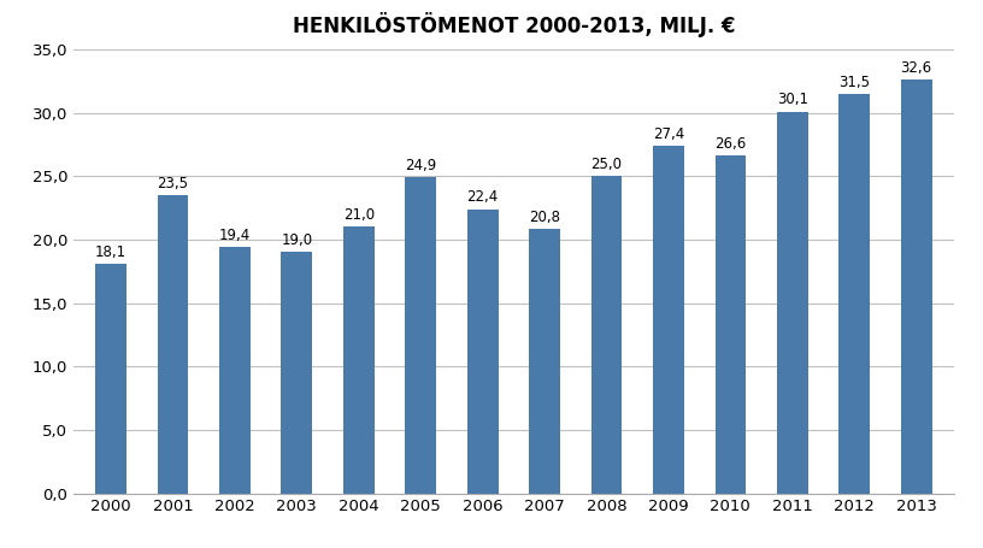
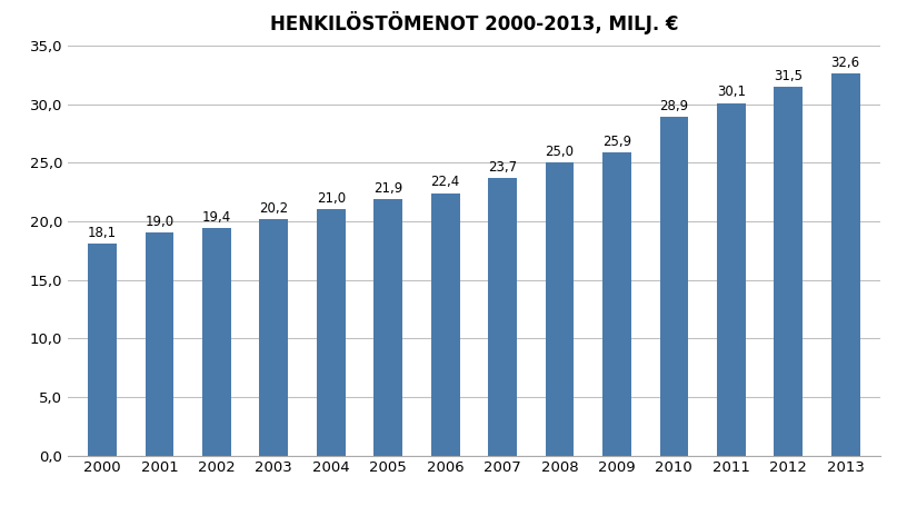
2001: 23,5 -> 19,0
2003: 19,0 -> 20,2
2005: 24,9 -> 21,9
2007: 20,8 -> 23,7
2009: 27,4 -> 25,9
2010: 26,6 -> 28,9
